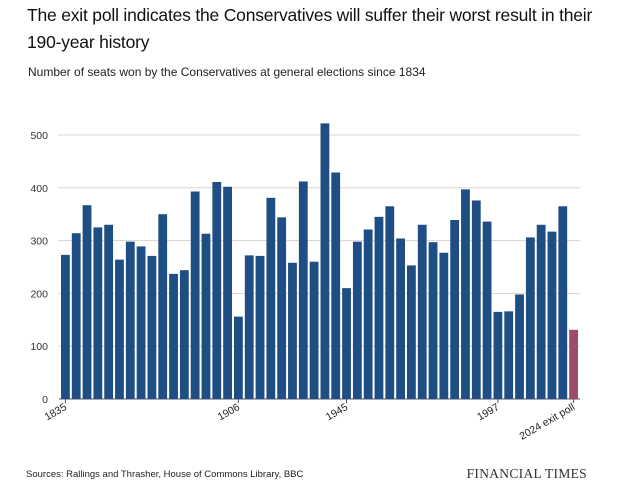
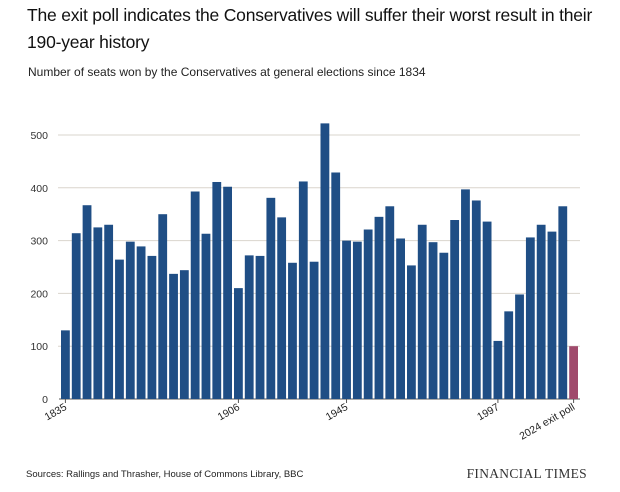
1835: 270 -> 130
1906: 160 -> 210
1945: 210 -> 300
1997: 160 -> 110
2024 exit poll: 130 -> 100
